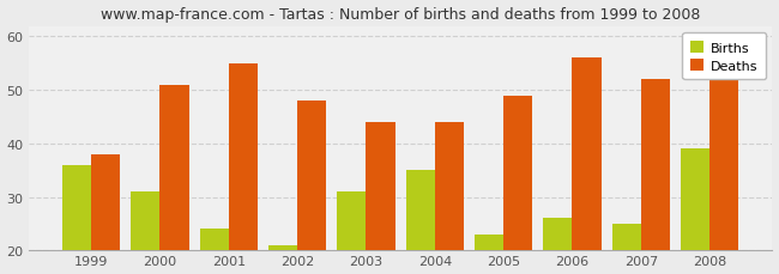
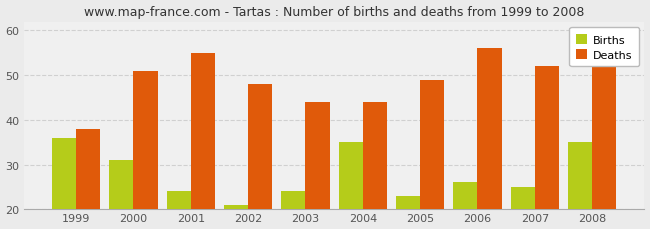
Births/2003: 31 -> 24
Births/2008: 39 -> 35
